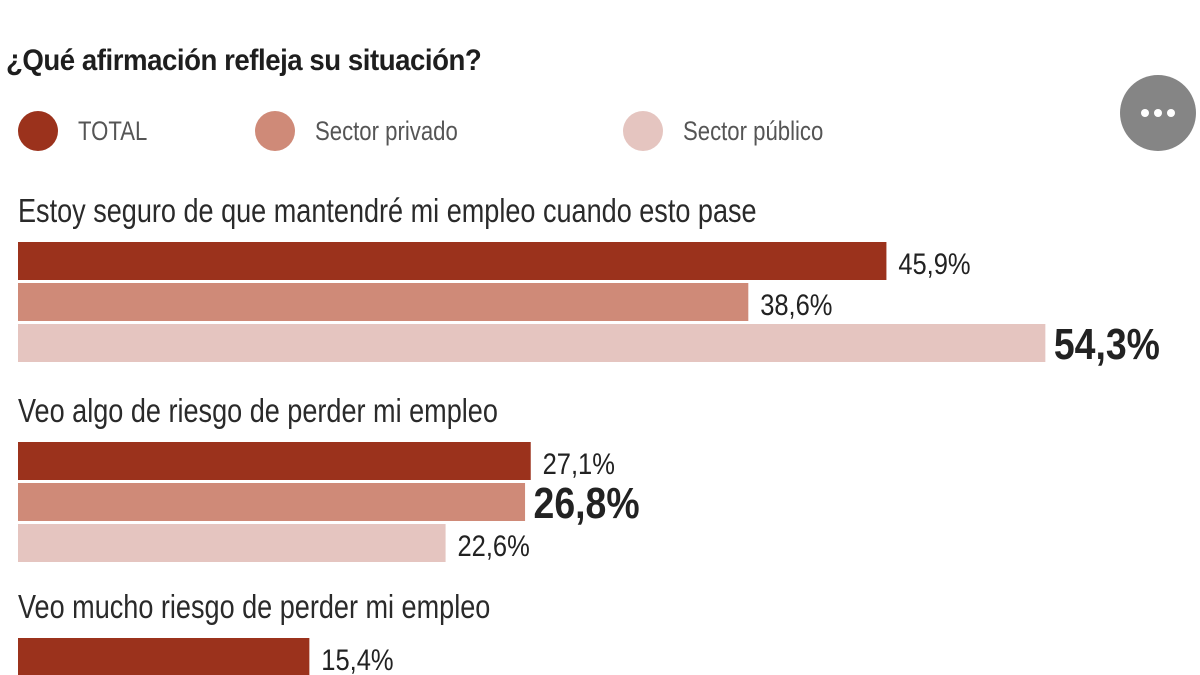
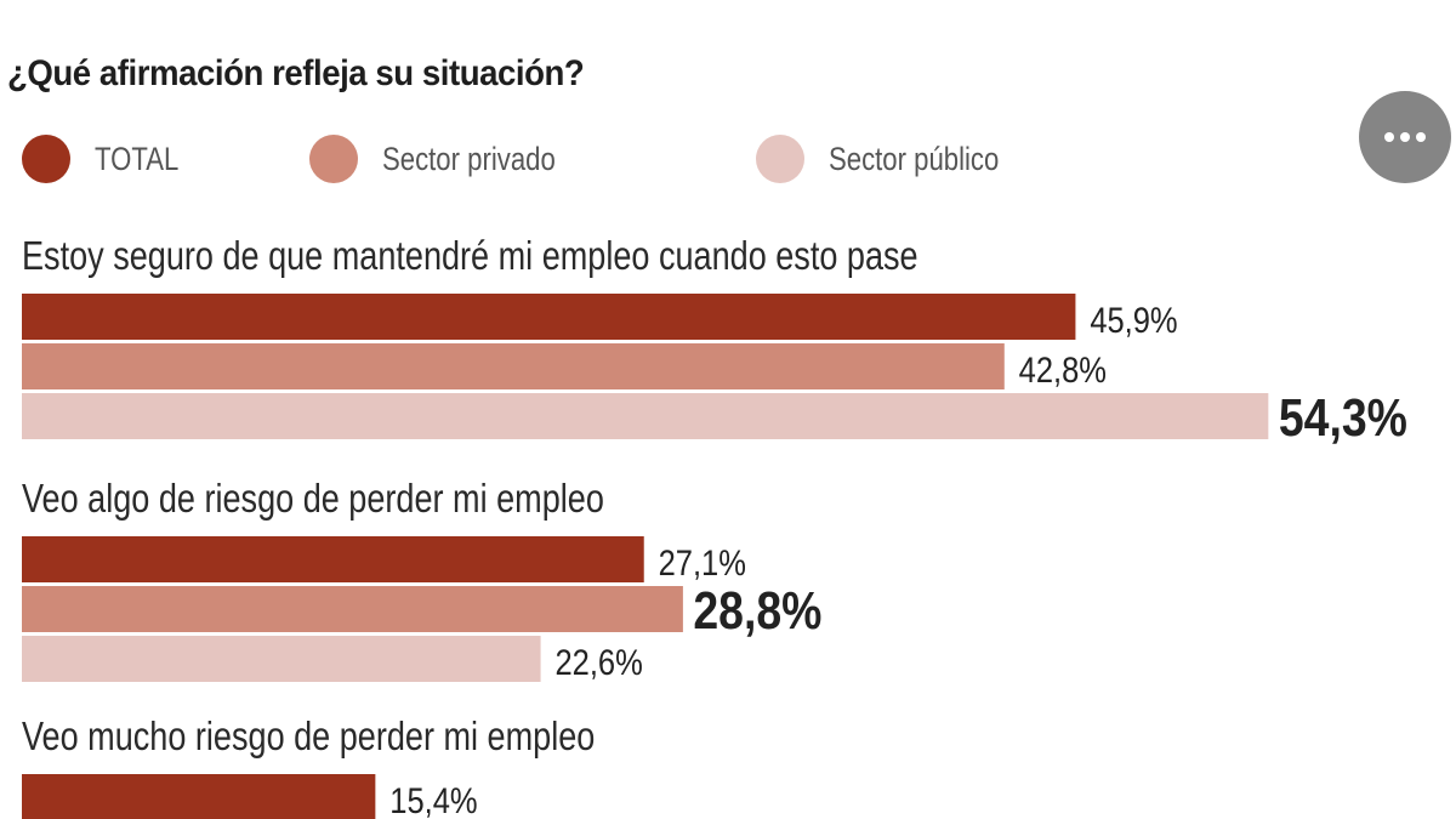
Sector privado/Estoy seguro de que mantendré mi empleo cuando esto pase: 38,6% -> 42,8%
Sector privado/Veo algo de riesgo de perder mi empleo: 26,8% -> 28,8%
